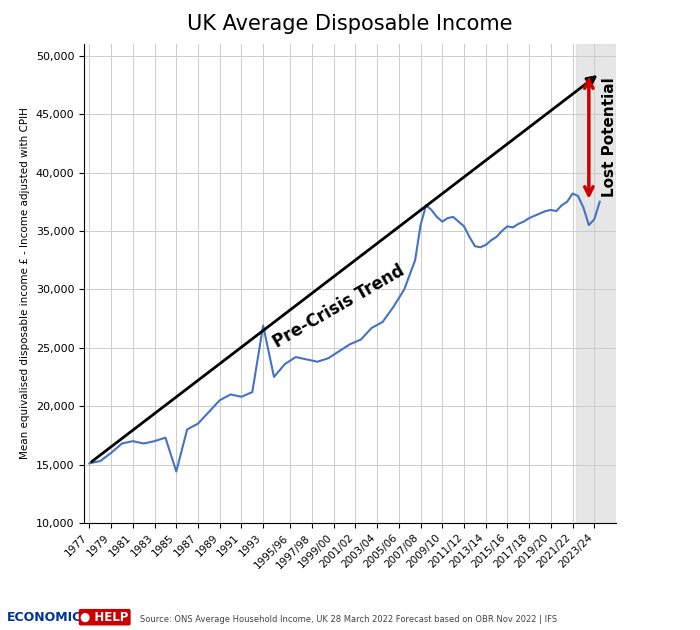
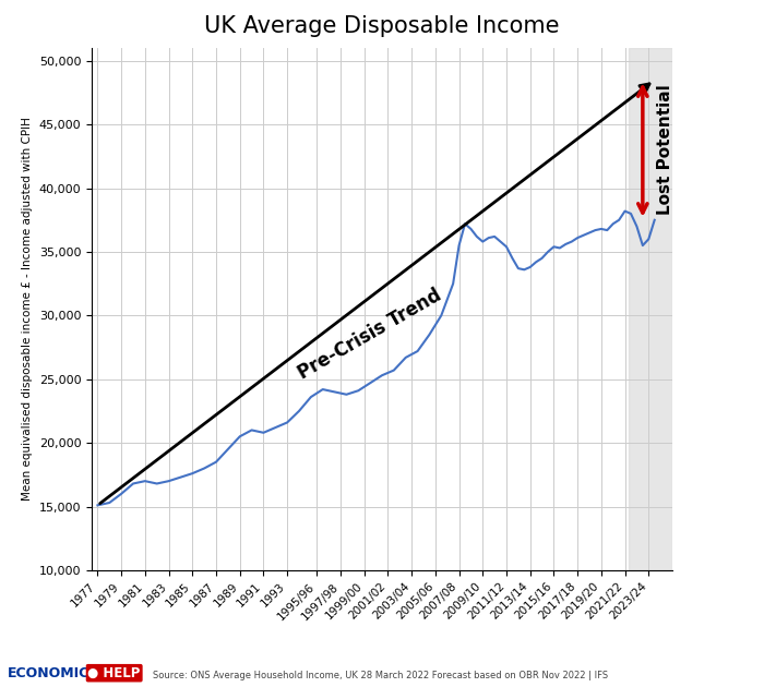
1985: 14,400 -> 17,600
1993: 26,900 -> 21,600
